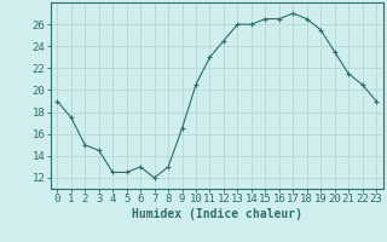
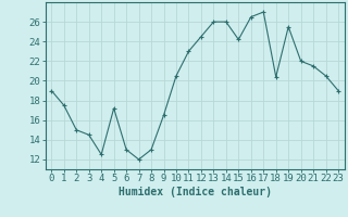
5: 12.5 -> 17.2
15: 26.5 -> 24.2
18: 26.5 -> 20.4
20: 23.5 -> 22.0
